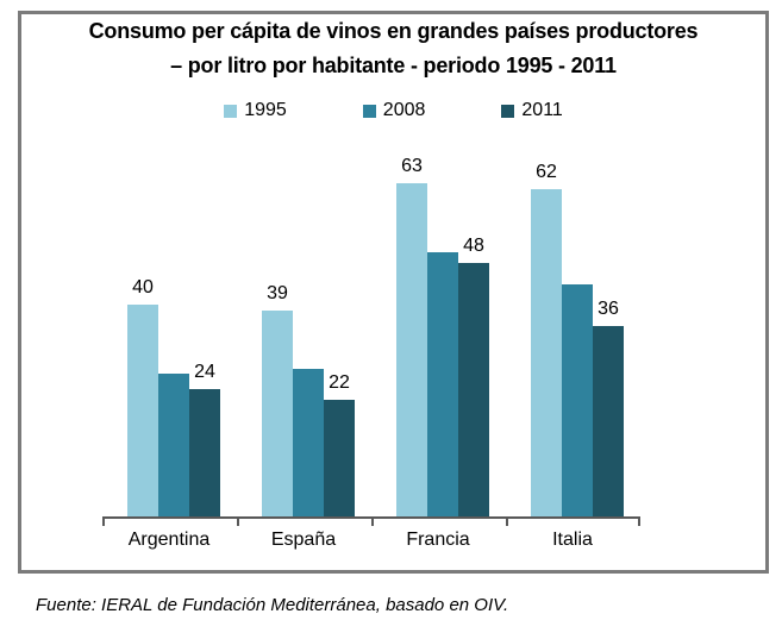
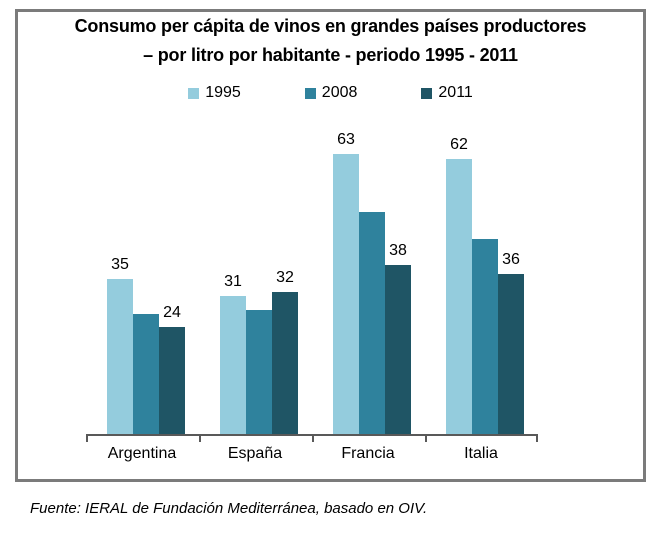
1995/Argentina: 40 -> 35
1995/España: 39 -> 31
2011/España: 22 -> 32
2011/Francia: 48 -> 38
